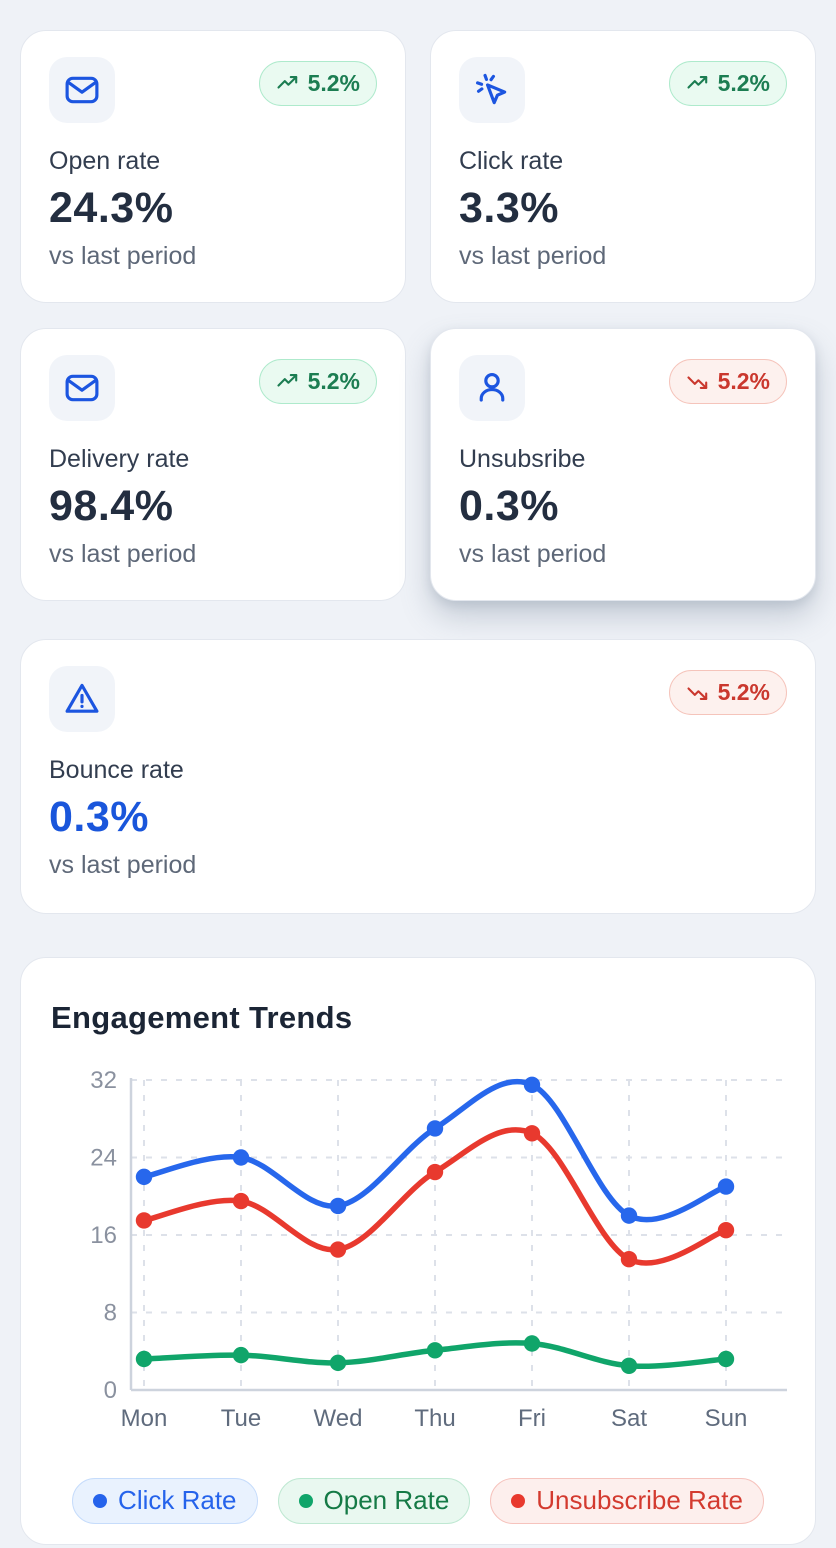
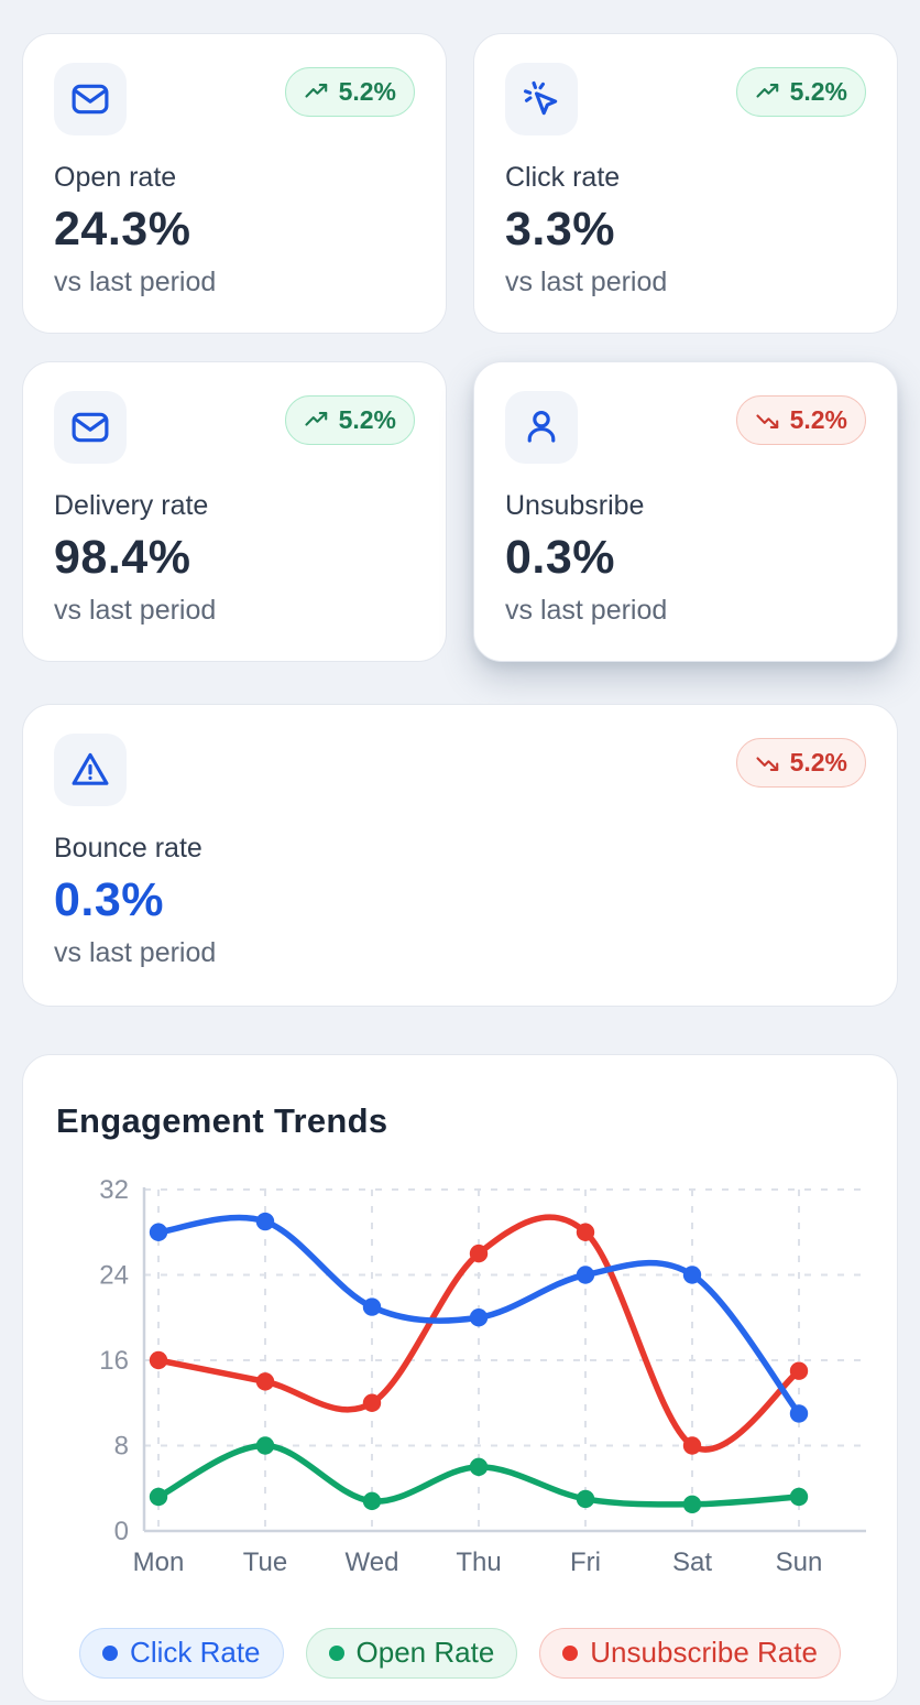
Click Rate/Mon: 22 -> 28
Unsubscribe Rate/Mon: 18 -> 16
Click Rate/Tue: 24 -> 29
Open Rate/Tue: 4 -> 8
Unsubscribe Rate/Tue: 20 -> 14
Click Rate/Wed: 19 -> 21
Unsubscribe Rate/Wed: 14 -> 12
Click Rate/Thu: 27 -> 20
Open Rate/Thu: 4 -> 6
Unsubscribe Rate/Thu: 22 -> 26
Click Rate/Fri: 32 -> 24
Open Rate/Fri: 5 -> 3
Unsubscribe Rate/Fri: 26 -> 28
Click Rate/Sat: 18 -> 24
Unsubscribe Rate/Sat: 14 -> 8
Click Rate/Sun: 21 -> 11
Unsubscribe Rate/Sun: 16 -> 15
